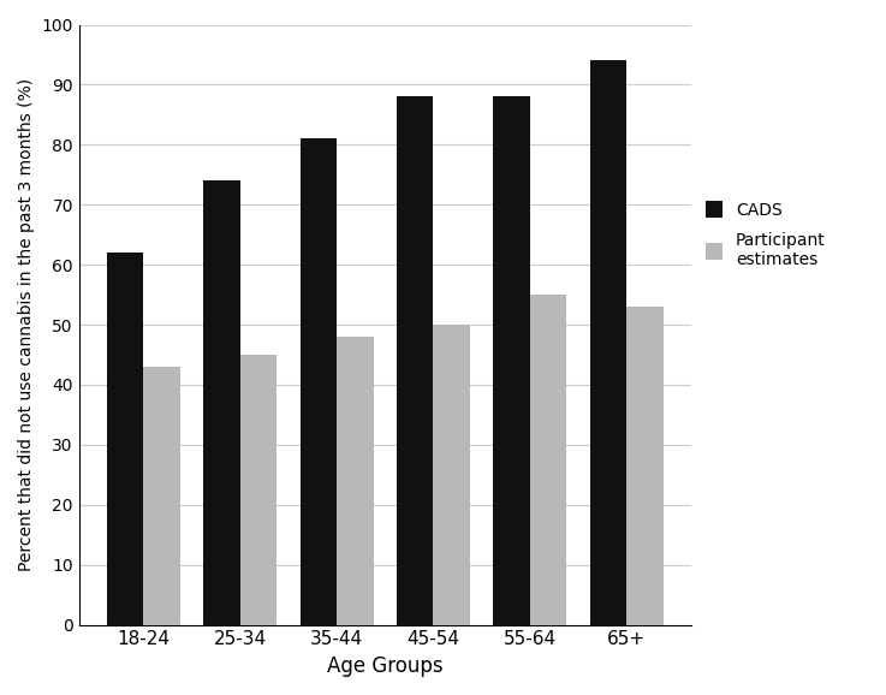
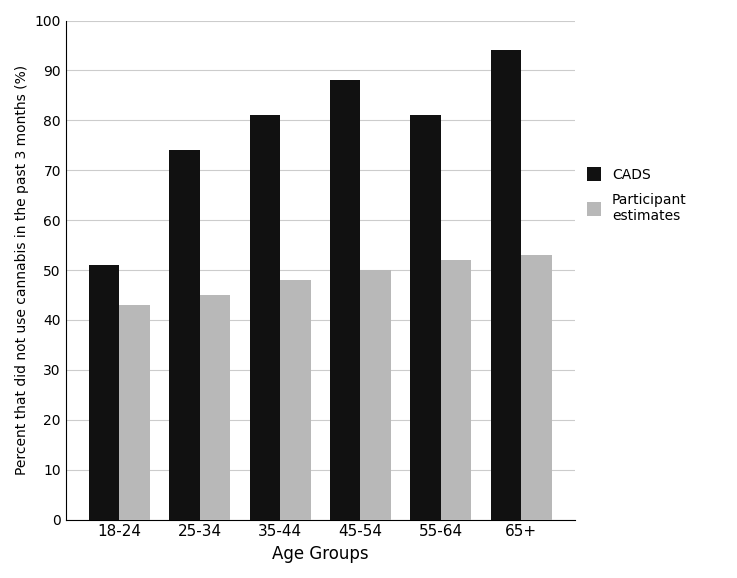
CADS/18-24: 62 -> 51
CADS/55-64: 88 -> 81
Participant estimates/55-64: 55 -> 52
